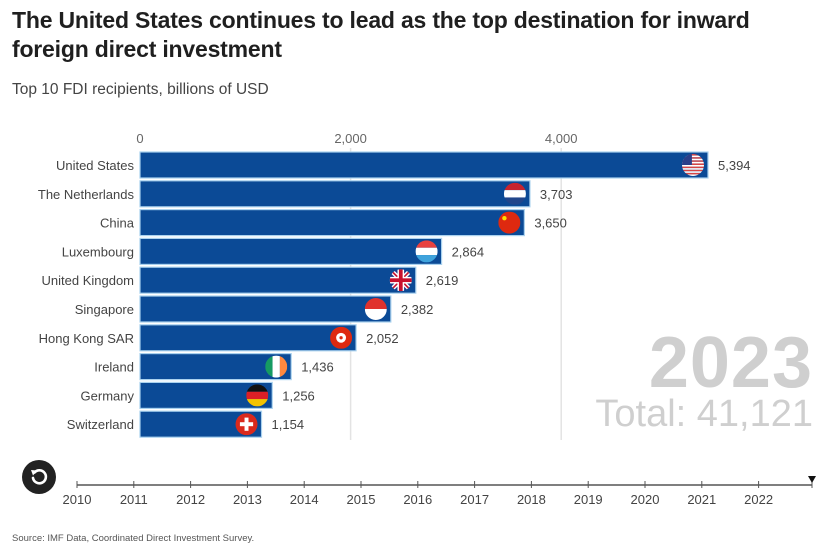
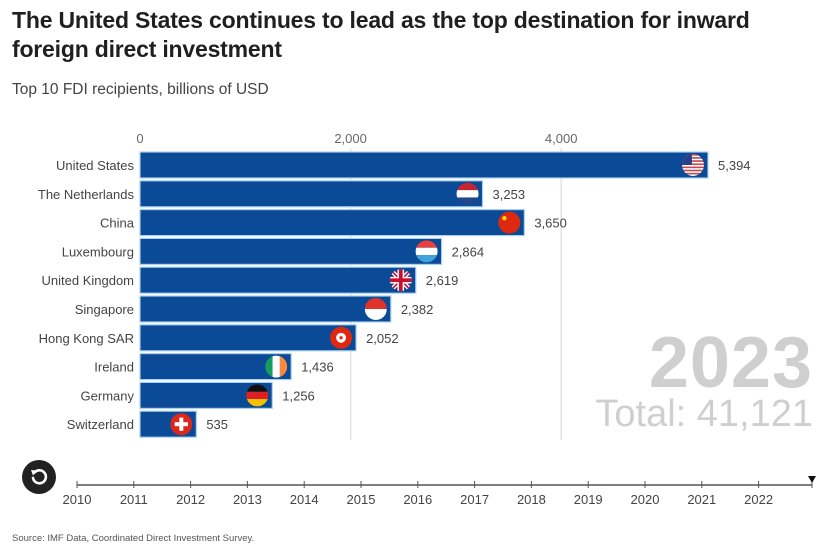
The Netherlands: 3,703 -> 3,253
Switzerland: 1,154 -> 535
